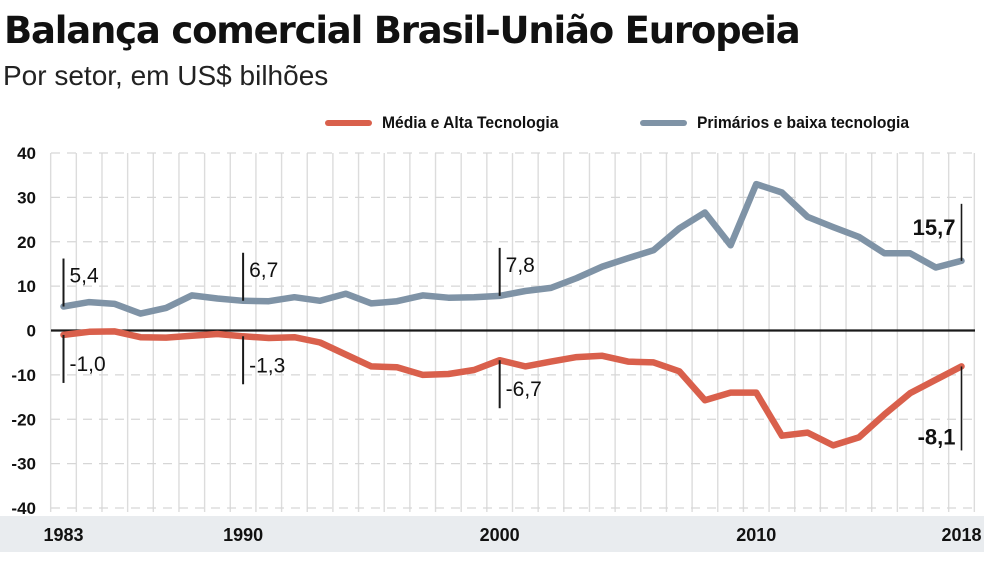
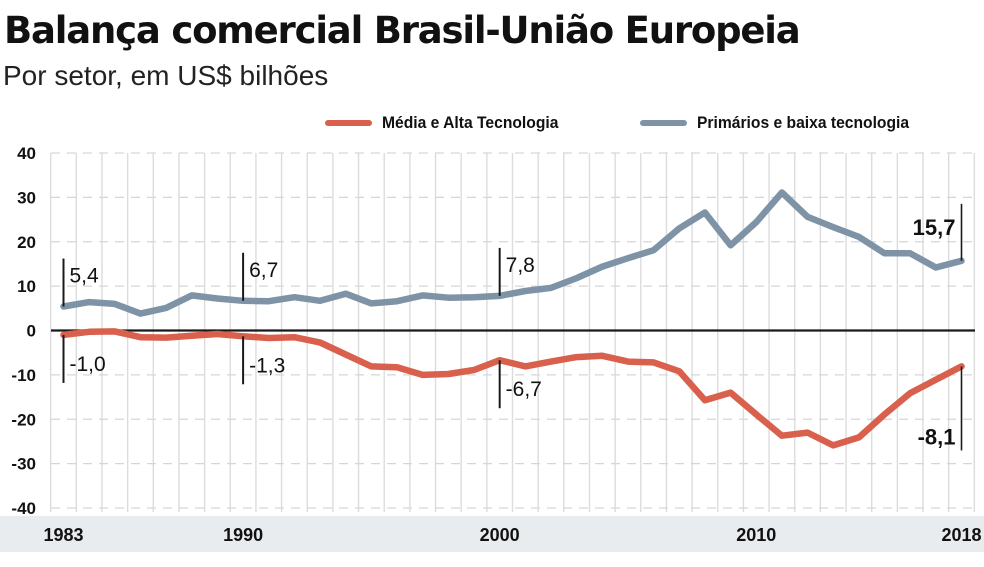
Média e Alta Tecnologia/2010: -14 -> -19
Primários e baixa tecnologia/2010: 33 -> 24
